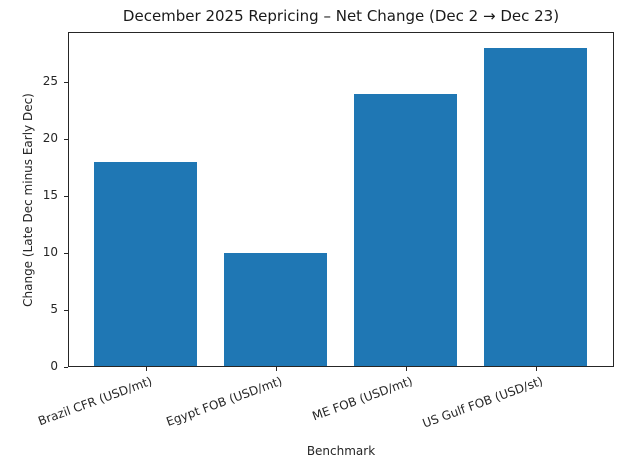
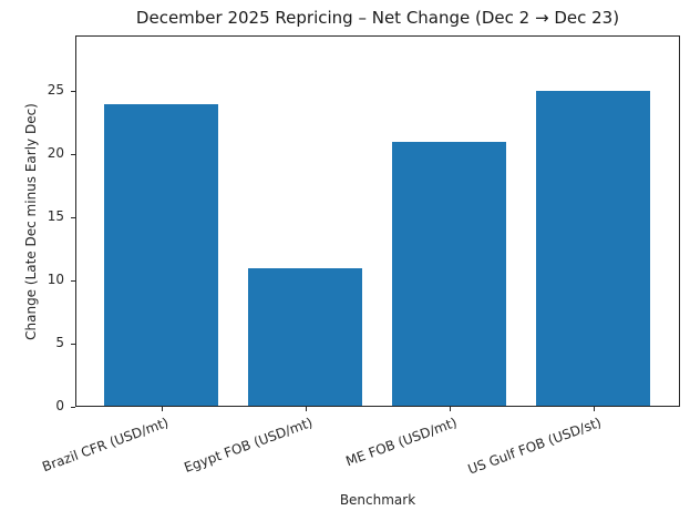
Brazil CFR (USD/mt): 18 -> 24
Egypt FOB (USD/mt): 10 -> 11
ME FOB (USD/mt): 24 -> 21
US Gulf FOB (USD/st): 28 -> 25
